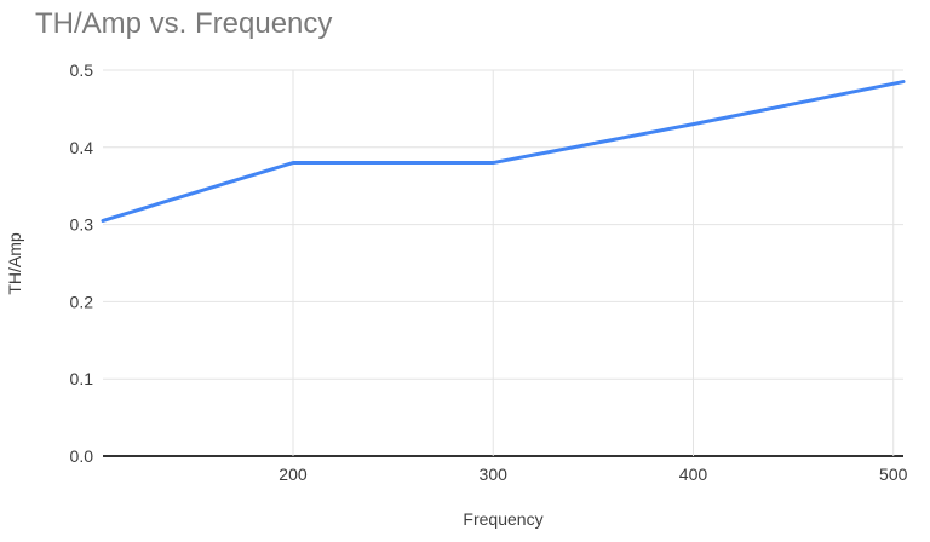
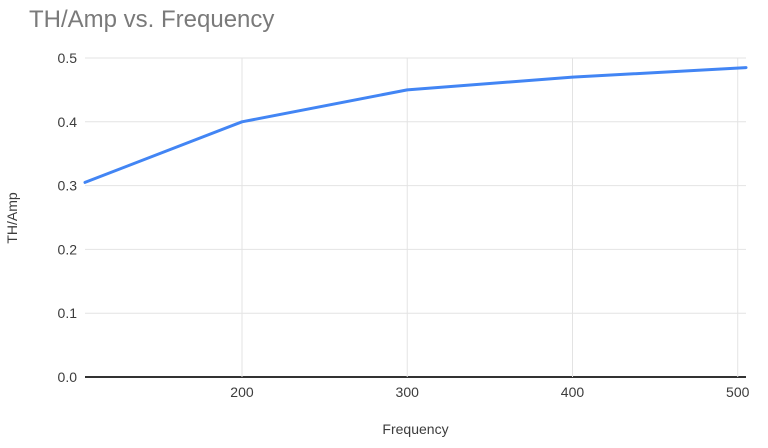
200: 0.38 -> 0.40
300: 0.38 -> 0.45
400: 0.43 -> 0.47
